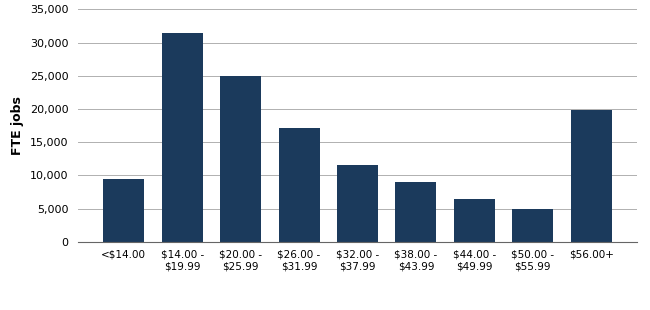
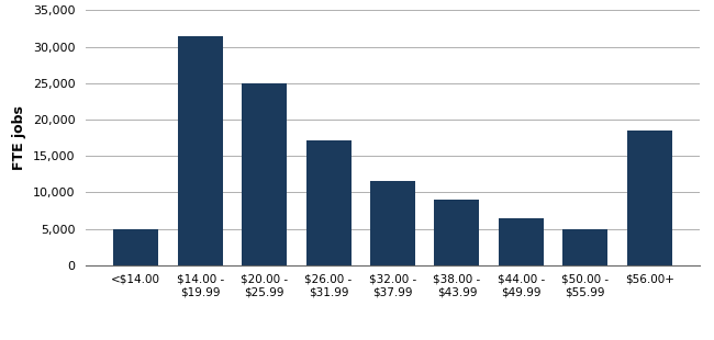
<$14.00: 9,400 -> 4,900
$56.00+: 19,800 -> 18,500
